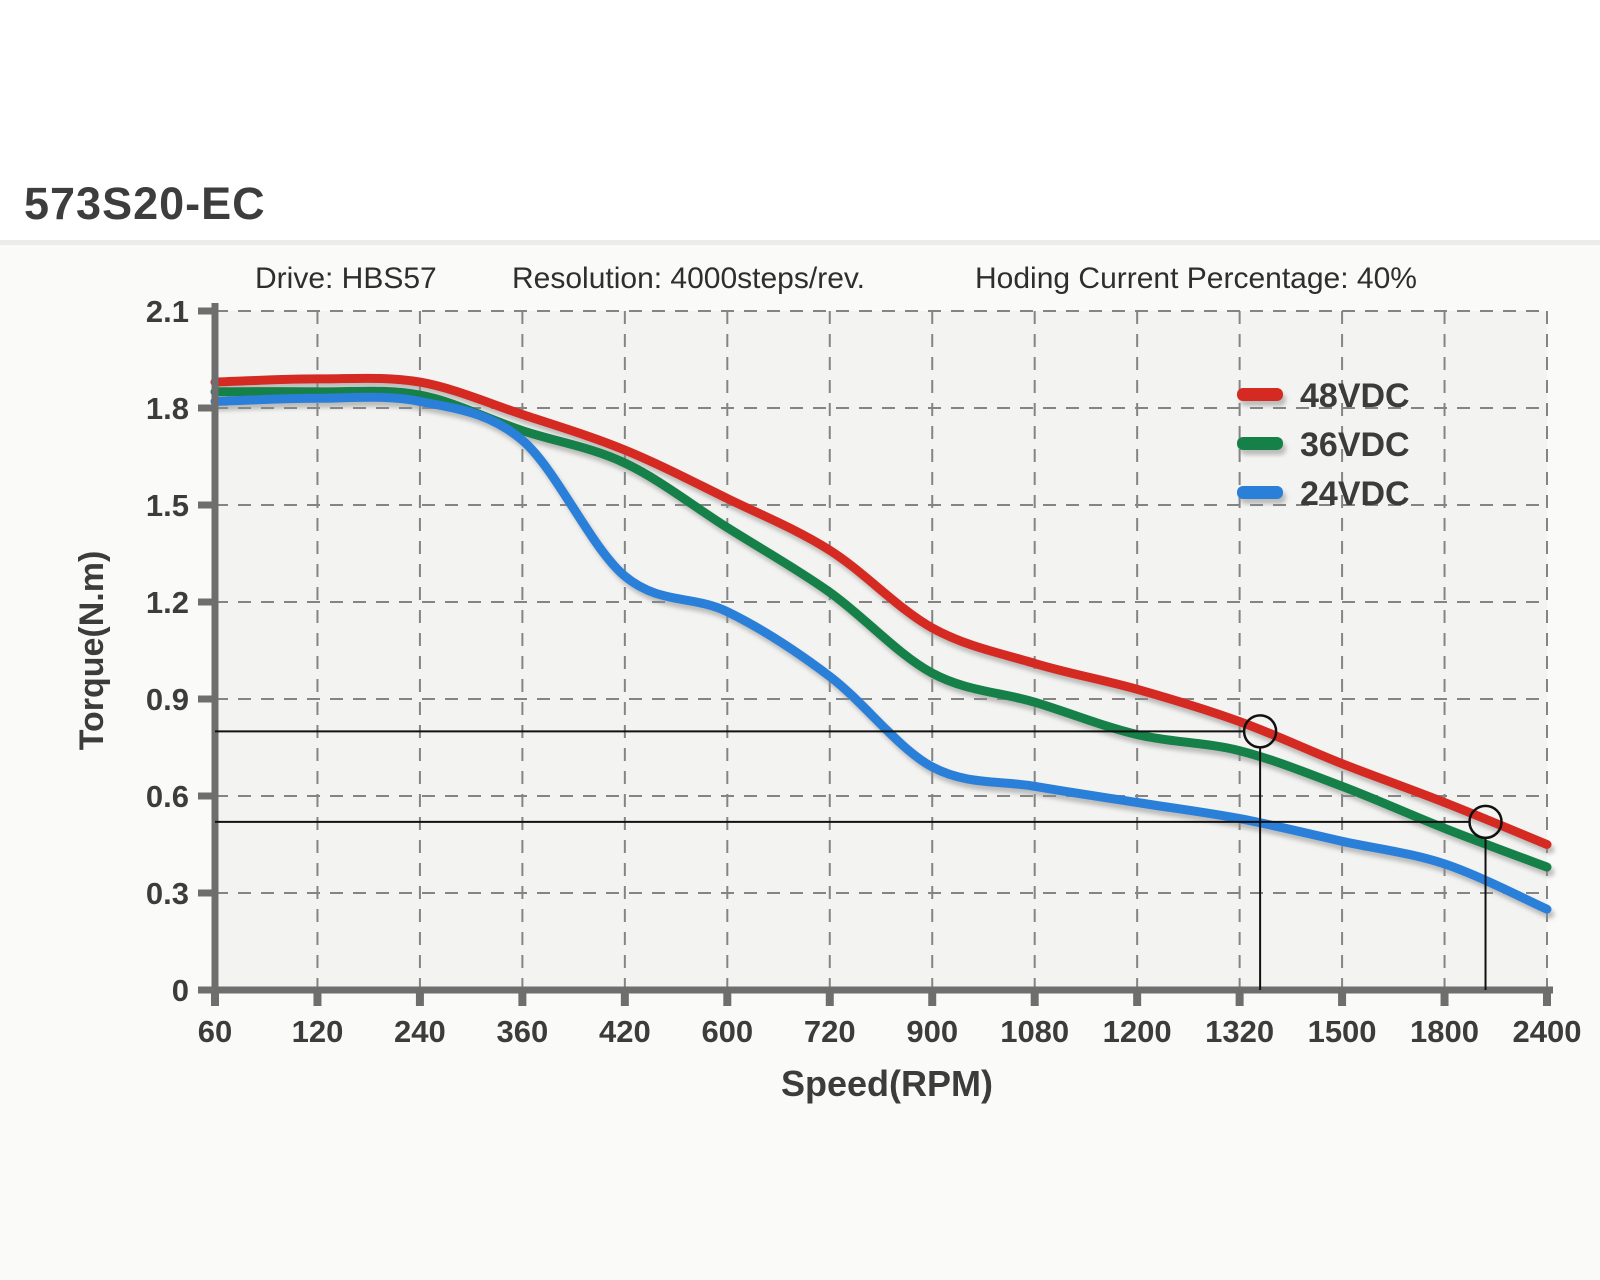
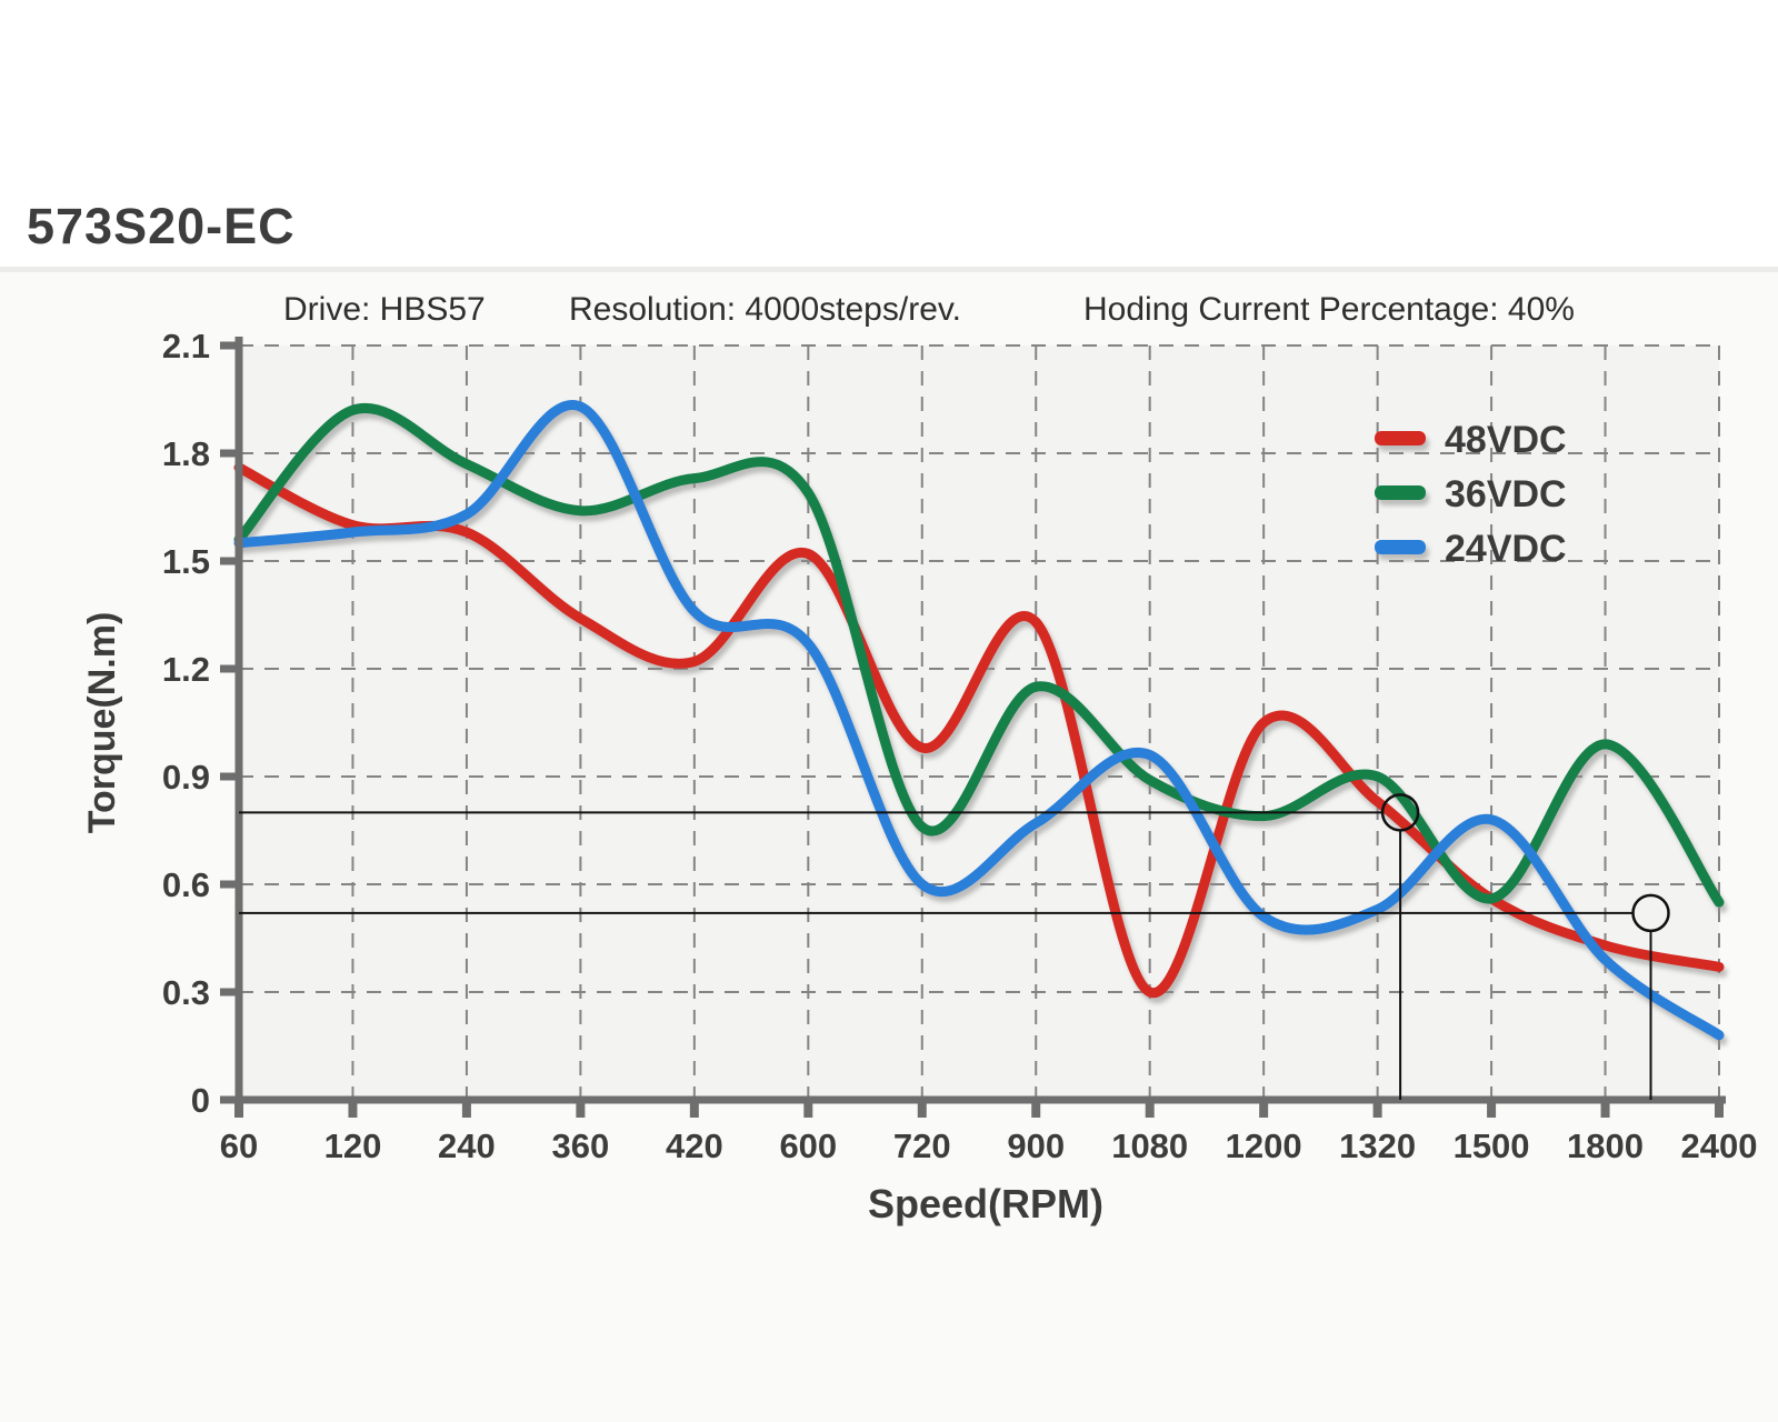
48VDC/60: 1.88 -> 1.76
36VDC/60: 1.85 -> 1.56
24VDC/60: 1.82 -> 1.55
48VDC/120: 1.89 -> 1.60
36VDC/120: 1.85 -> 1.92
24VDC/120: 1.83 -> 1.58
48VDC/240: 1.88 -> 1.58
36VDC/240: 1.84 -> 1.77
24VDC/240: 1.82 -> 1.63
48VDC/360: 1.78 -> 1.34
36VDC/360: 1.73 -> 1.64
24VDC/360: 1.70 -> 1.93
48VDC/420: 1.67 -> 1.22
36VDC/420: 1.63 -> 1.73
24VDC/420: 1.28 -> 1.36
36VDC/600: 1.43 -> 1.69
24VDC/600: 1.17 -> 1.27
48VDC/720: 1.36 -> 0.98
36VDC/720: 1.23 -> 0.76
24VDC/720: 0.97 -> 0.60
48VDC/900: 1.12 -> 1.33
36VDC/900: 0.98 -> 1.15
24VDC/900: 0.69 -> 0.77
48VDC/1080: 1.01 -> 0.30
24VDC/1080: 0.63 -> 0.96
48VDC/1200: 0.93 -> 1.05
24VDC/1200: 0.58 -> 0.51
36VDC/1320: 0.74 -> 0.90
48VDC/1500: 0.70 -> 0.56
36VDC/1500: 0.63 -> 0.56
24VDC/1500: 0.46 -> 0.78
48VDC/1800: 0.58 -> 0.43
36VDC/1800: 0.50 -> 0.99
48VDC/2400: 0.45 -> 0.37
36VDC/2400: 0.38 -> 0.55
24VDC/2400: 0.25 -> 0.18
